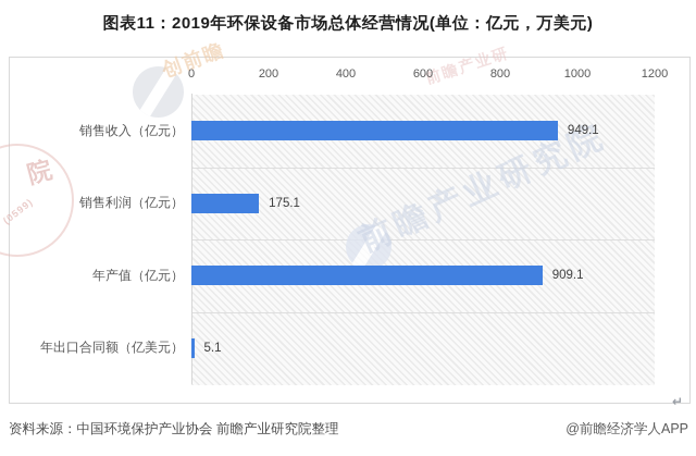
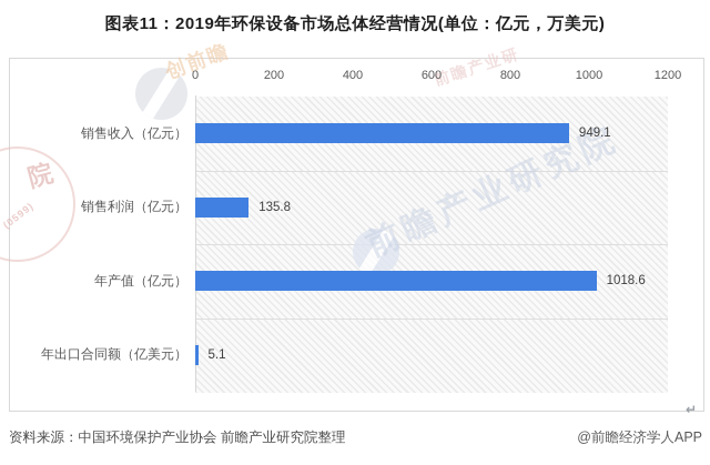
销售利润（亿元）: 175.1 -> 135.8
年产值（亿元）: 909.1 -> 1018.6
